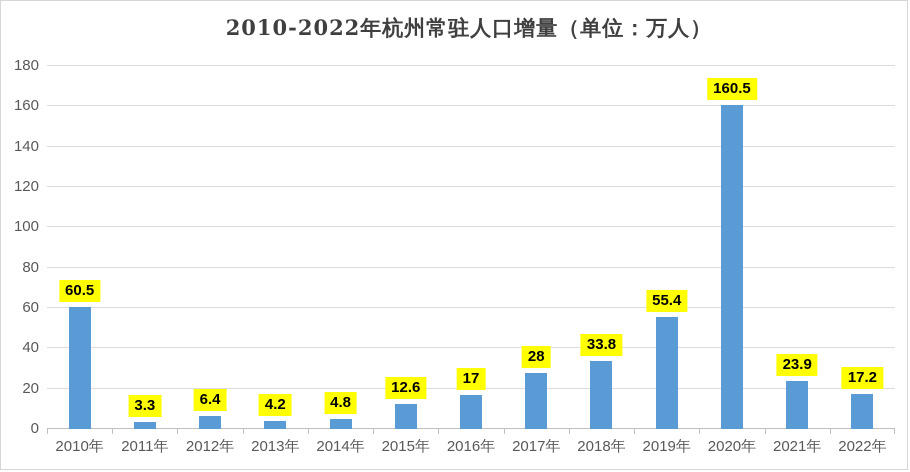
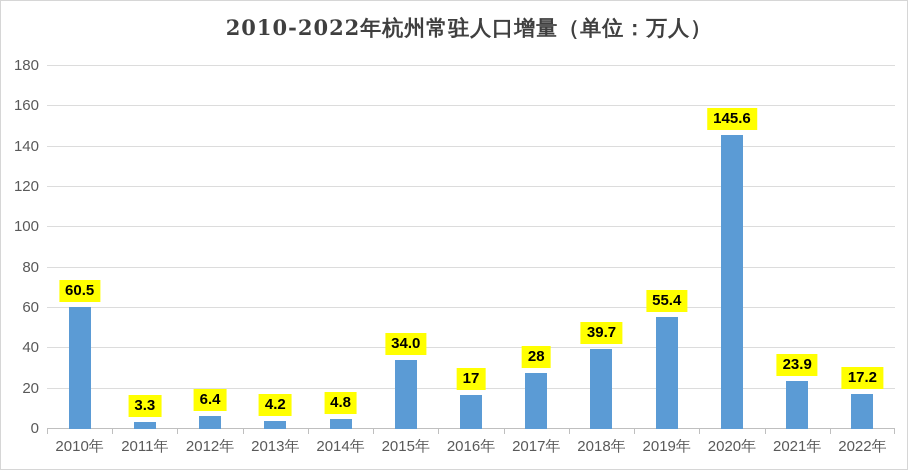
2015年: 12.6 -> 34.0
2018年: 33.8 -> 39.7
2020年: 160.5 -> 145.6
